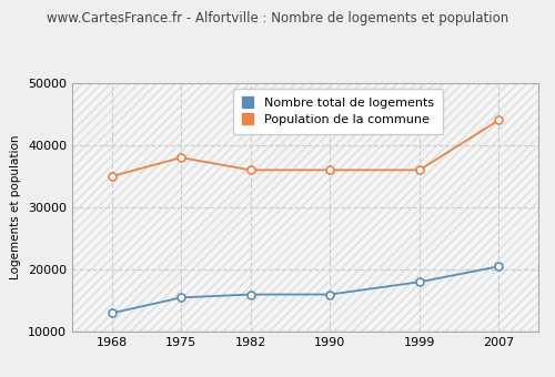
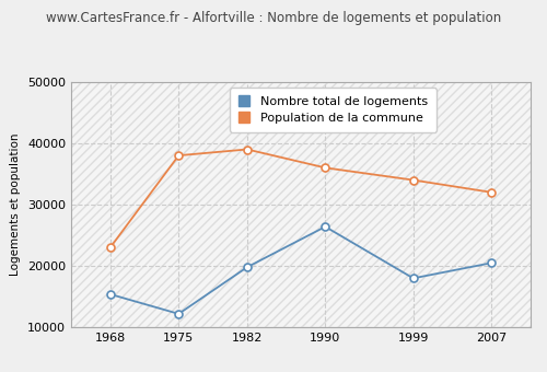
Nombre total de logements/1968: 13000 -> 15400
Population de la commune/1968: 35000 -> 23000
Nombre total de logements/1975: 15500 -> 12200
Nombre total de logements/1982: 16000 -> 19800
Population de la commune/1982: 36000 -> 39000
Nombre total de logements/1990: 16000 -> 26400
Population de la commune/1999: 36000 -> 34000
Population de la commune/2007: 44000 -> 32000
